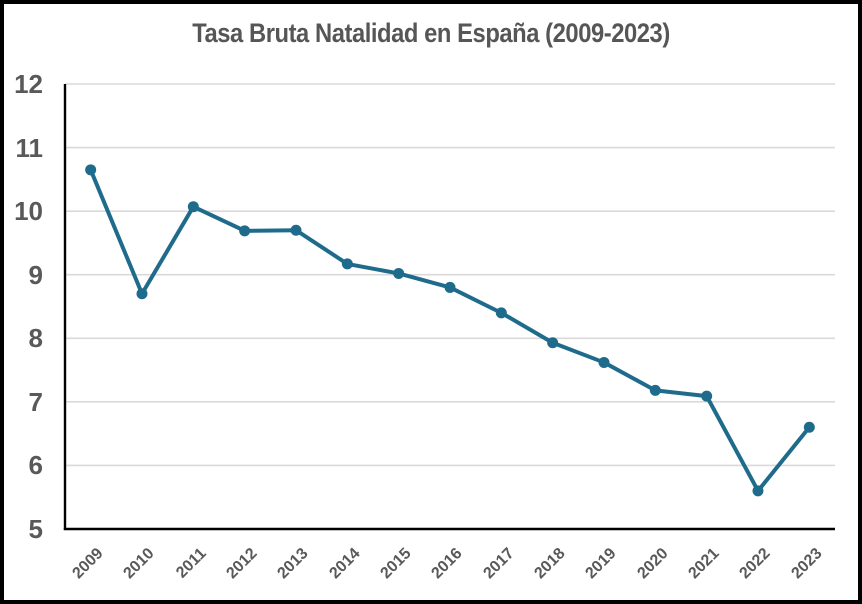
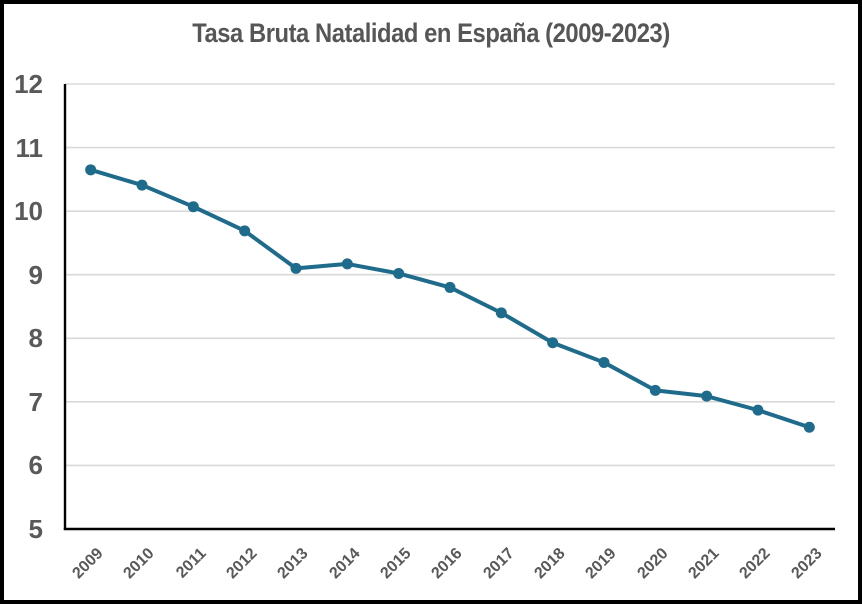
2010: 8.7 -> 10.4
2013: 9.7 -> 9.1
2022: 5.6 -> 6.9
